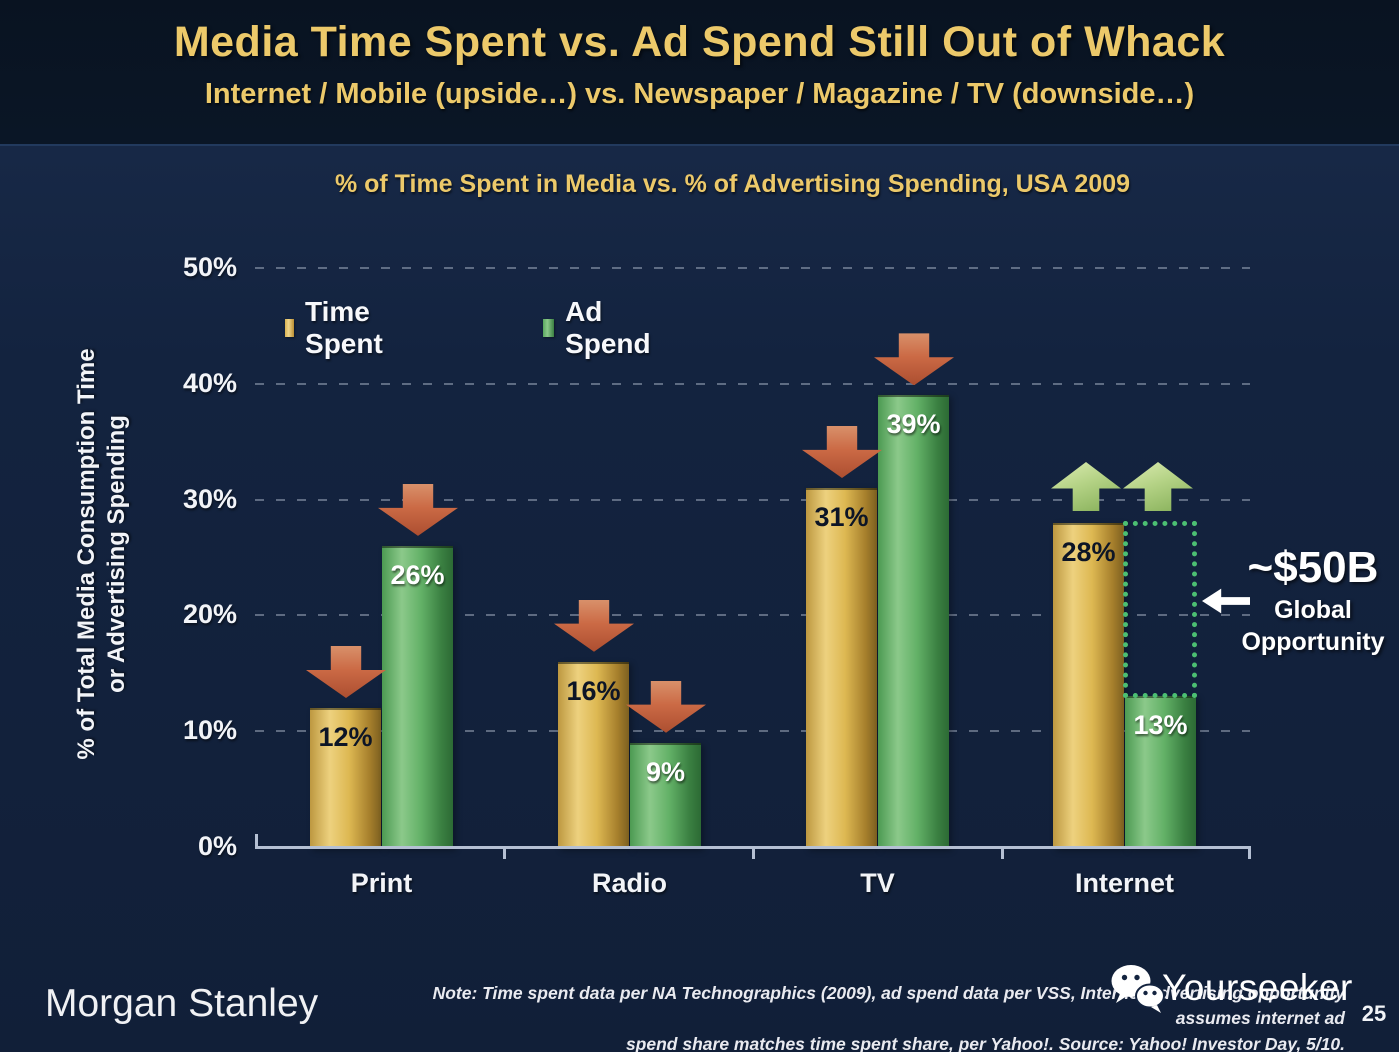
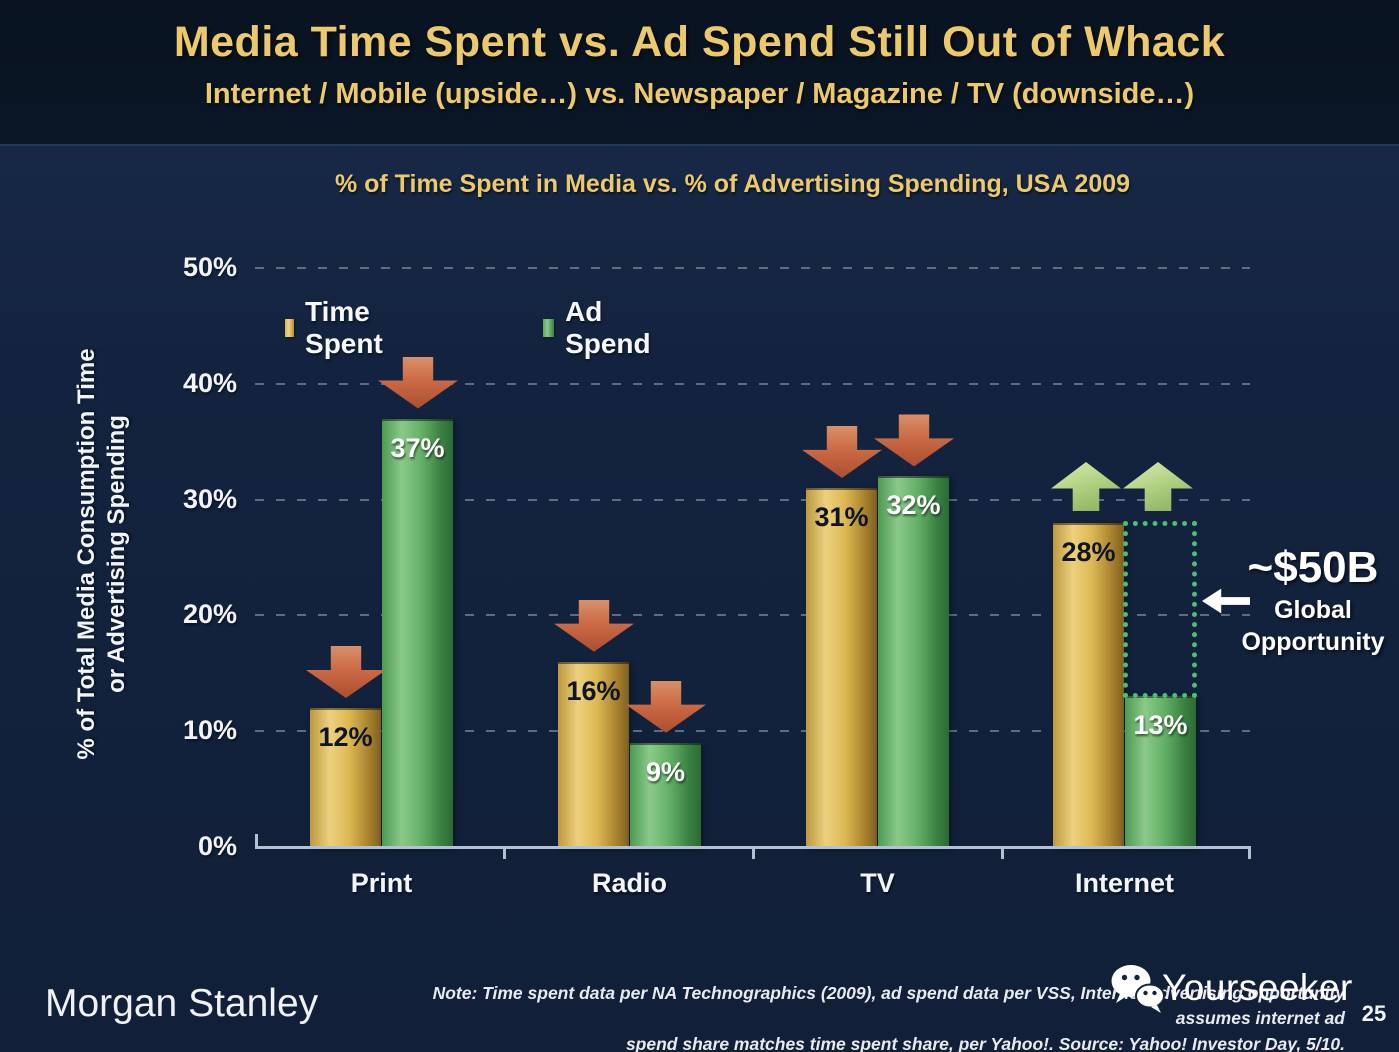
Ad Spend/Print: 26% -> 37%
Ad Spend/TV: 39% -> 32%
